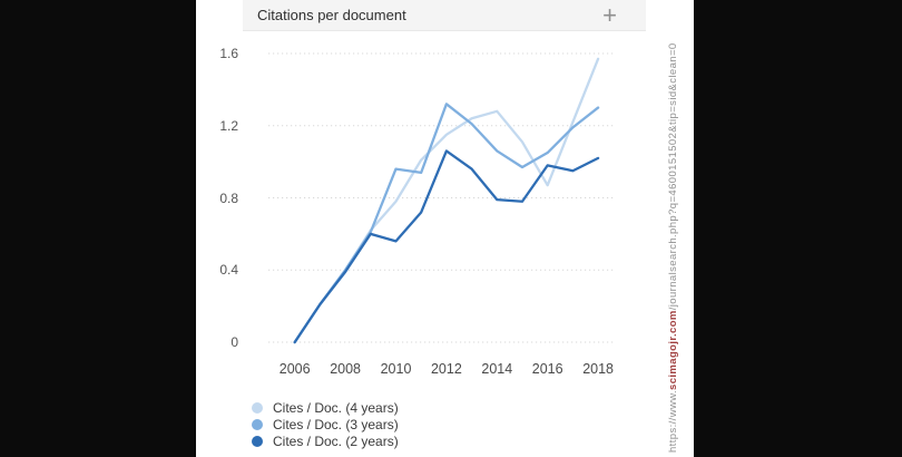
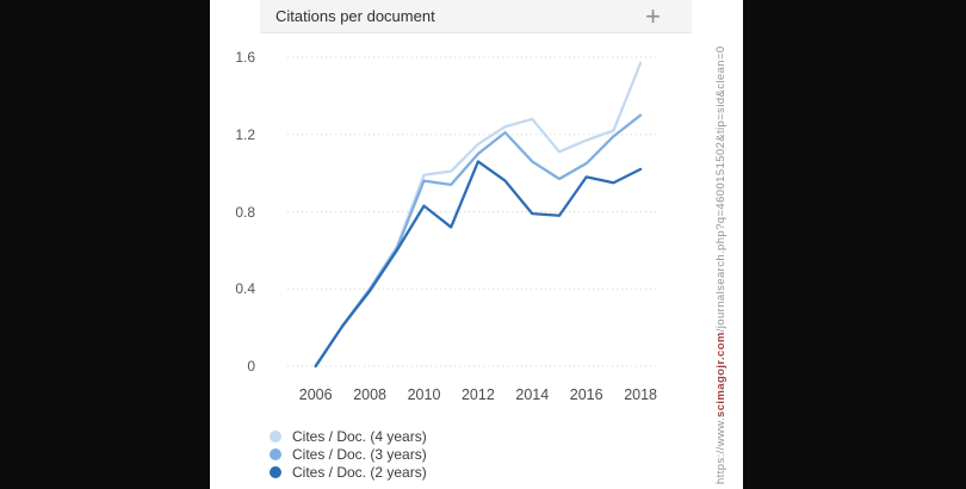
Cites / Doc. (4 years)/2010: 0.78 -> 0.99
Cites / Doc. (2 years)/2010: 0.56 -> 0.83
Cites / Doc. (3 years)/2012: 1.32 -> 1.10
Cites / Doc. (4 years)/2016: 0.87 -> 1.17
